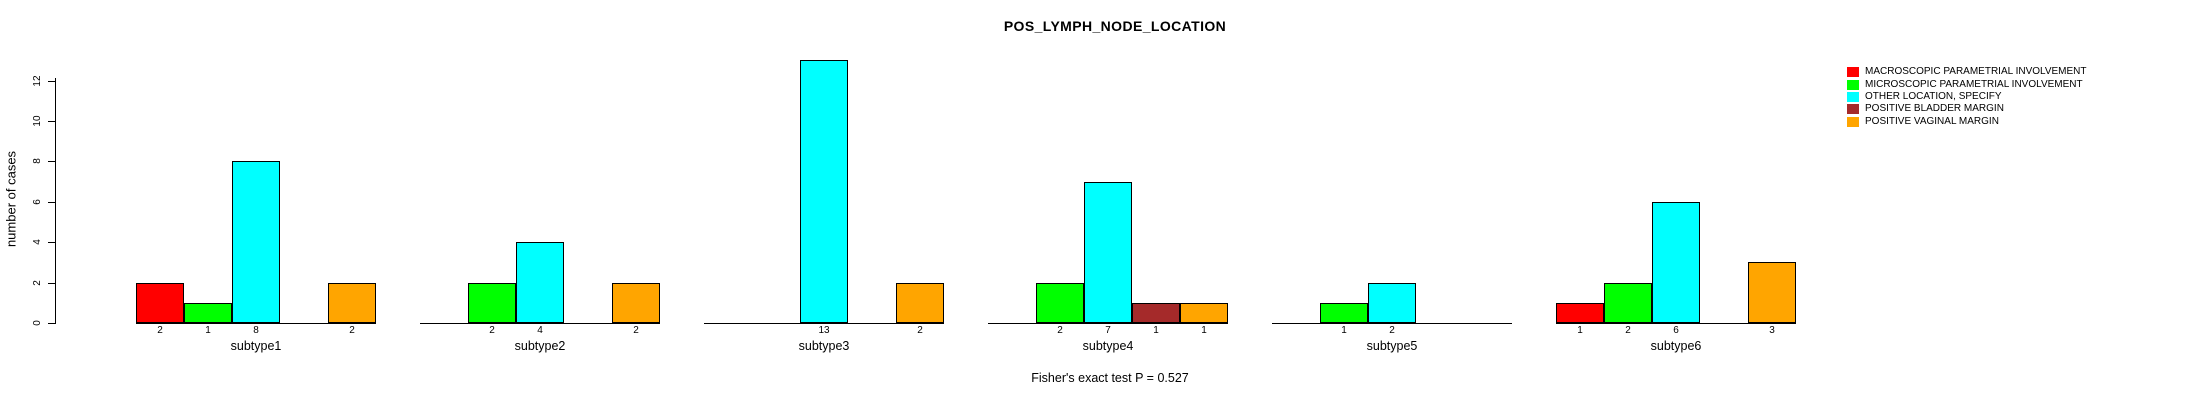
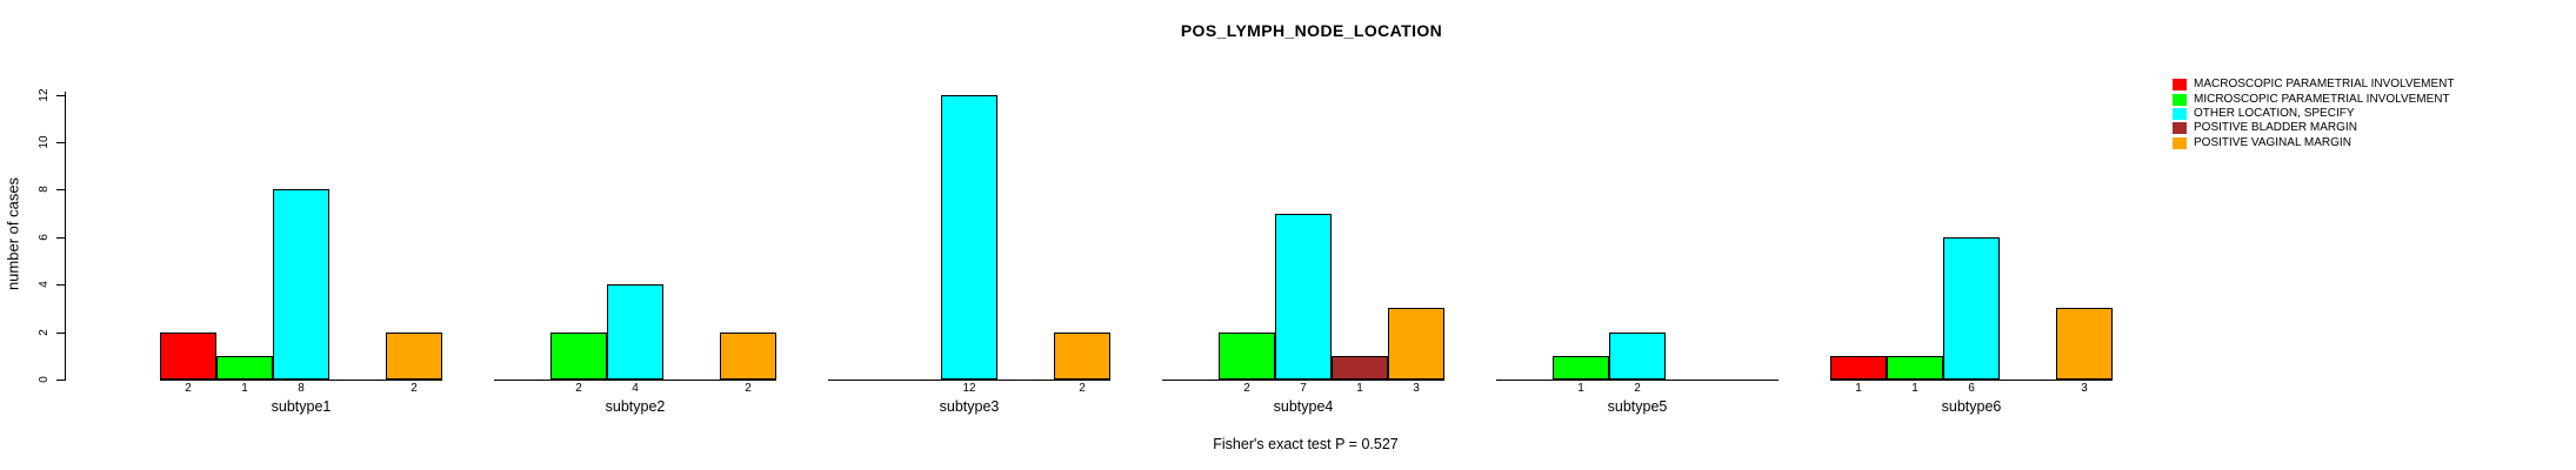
OTHER LOCATION, SPECIFY/subtype3: 13 -> 12
POSITIVE VAGINAL MARGIN/subtype4: 1 -> 3
MICROSCOPIC PARAMETRIAL INVOLVEMENT/subtype6: 2 -> 1
